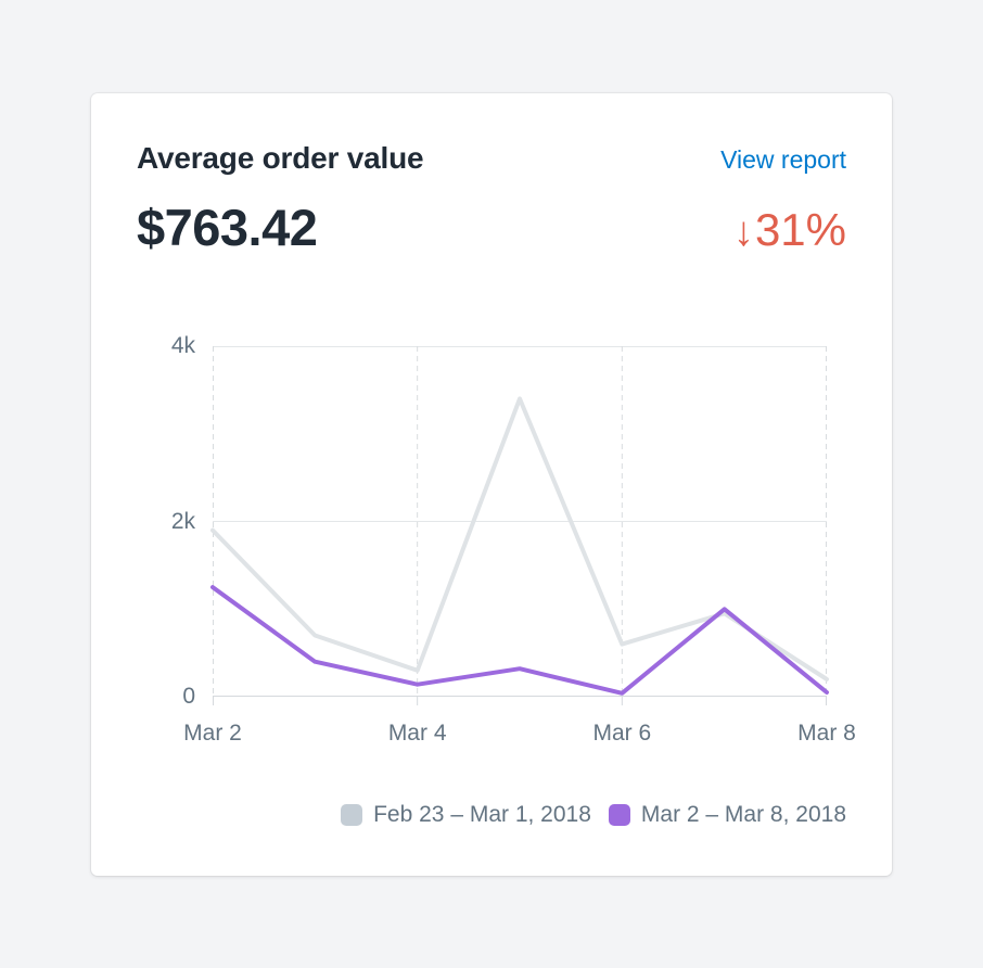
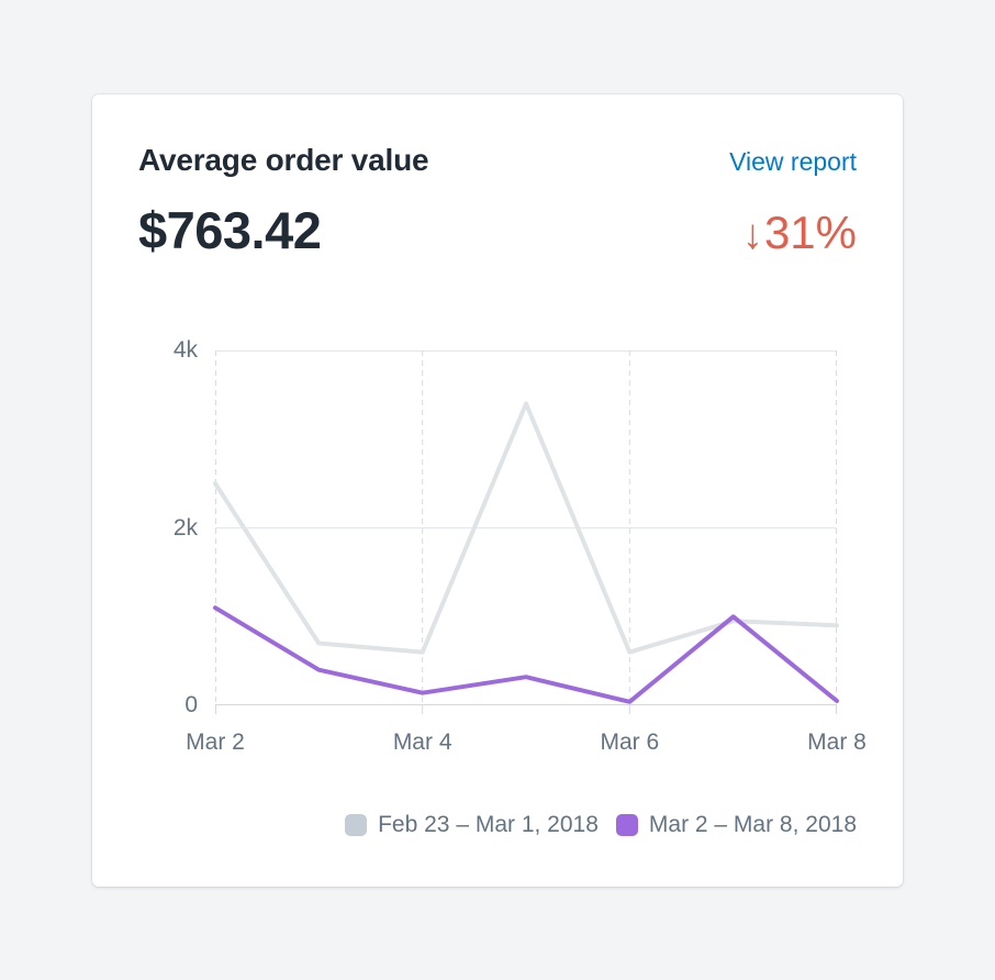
Feb 23 – Mar 1, 2018/Mar 2: 1.9k -> 2.5k
Mar 2 – Mar 8, 2018/Mar 2: 1.2k -> 1.1k
Feb 23 – Mar 1, 2018/Mar 4: 0.3k -> 0.6k
Feb 23 – Mar 1, 2018/Mar 8: 0.2k -> 0.9k
